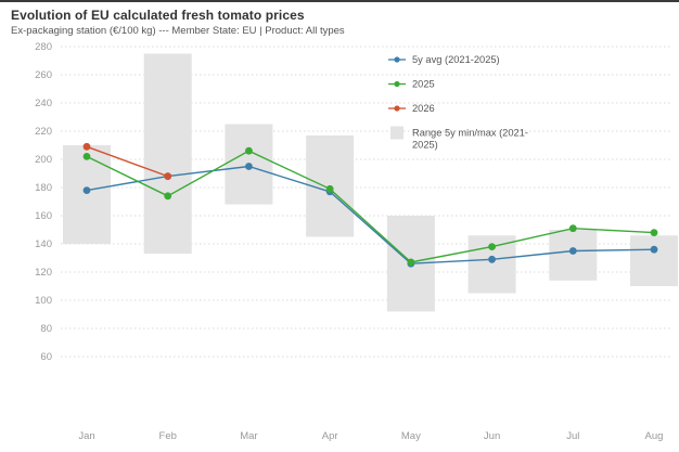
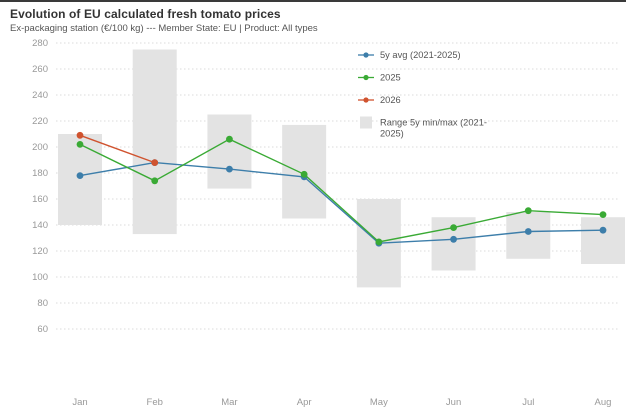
5y avg (2021-2025)/Mar: 195 -> 183
